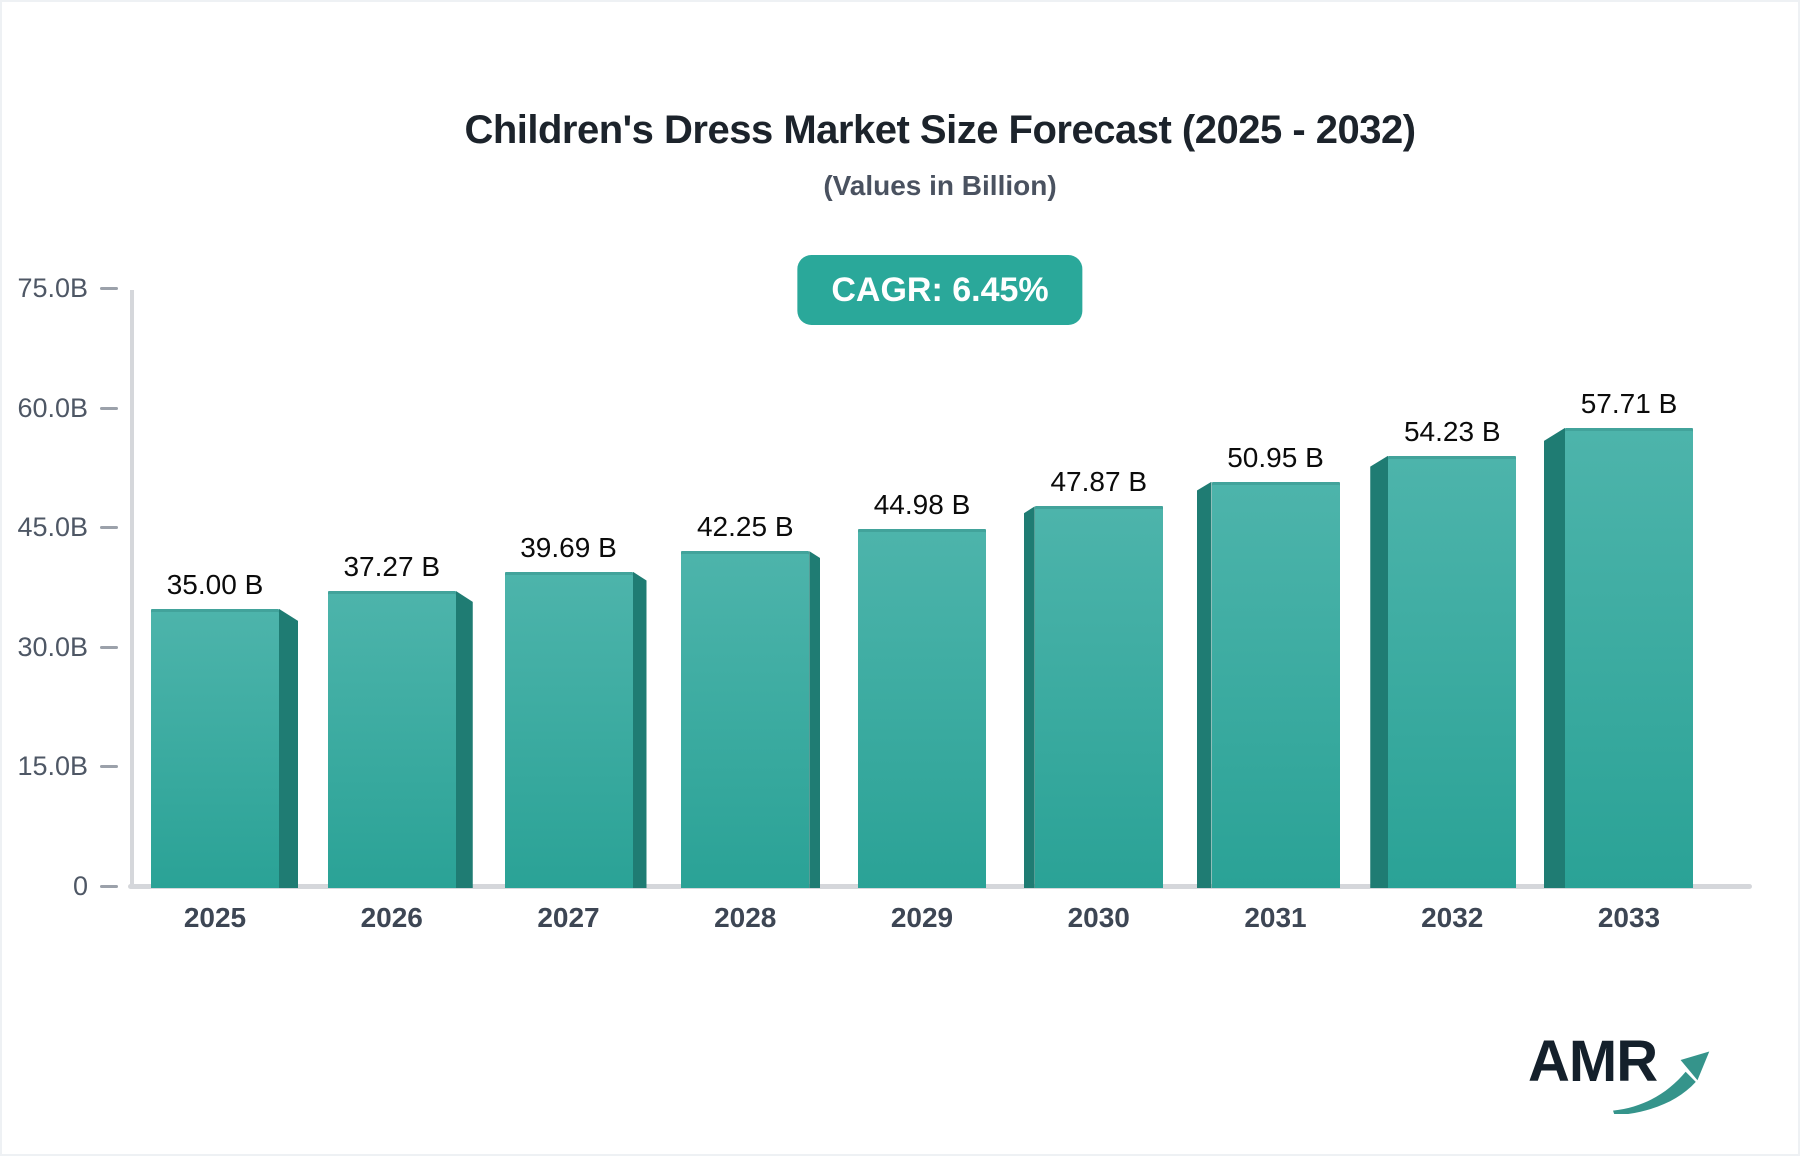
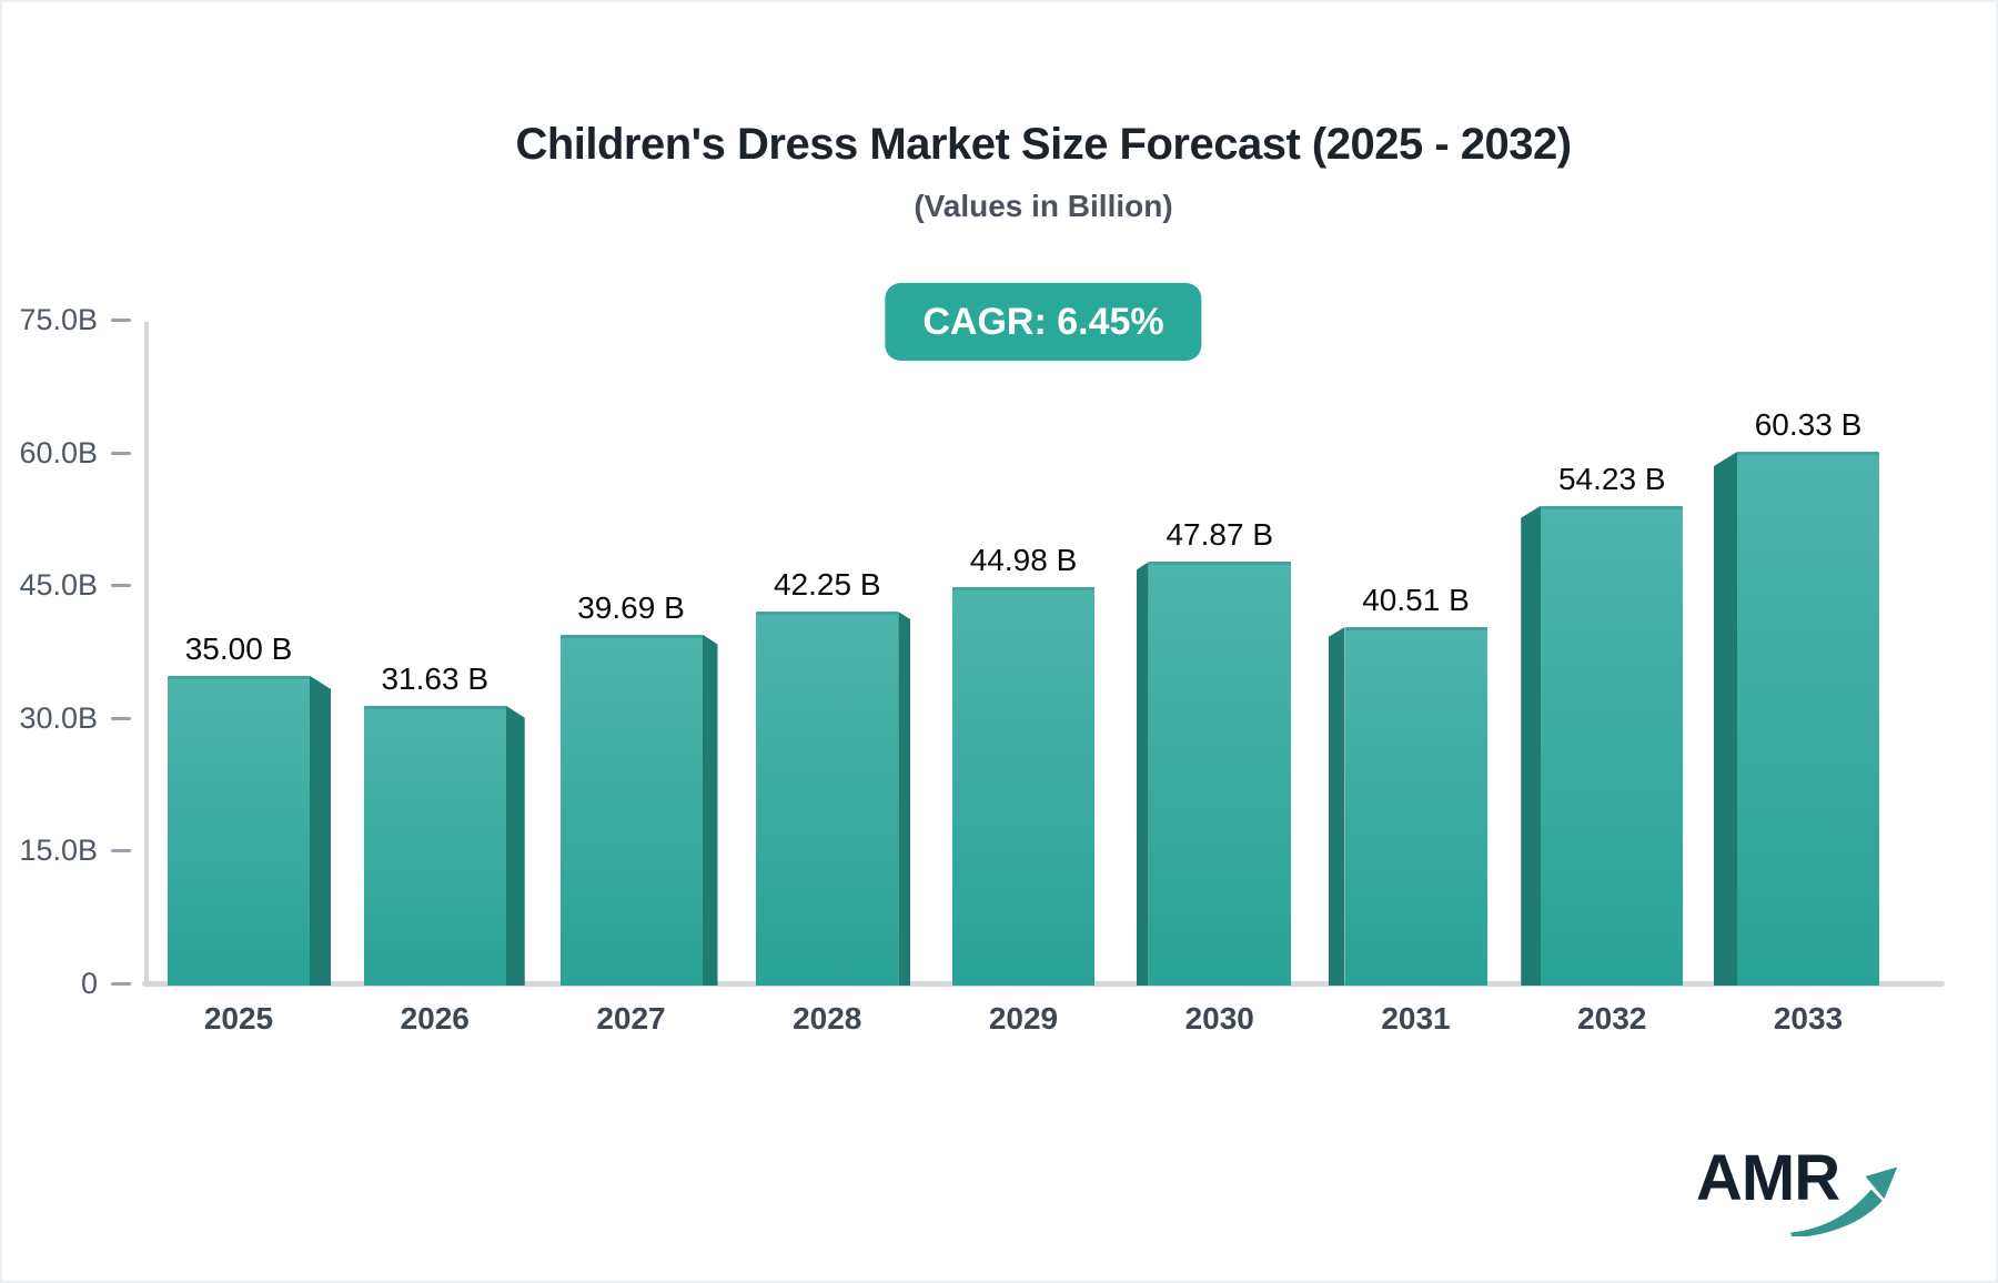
2026: 37.27 -> 31.63
2031: 50.95 -> 40.51
2033: 57.71 -> 60.33
